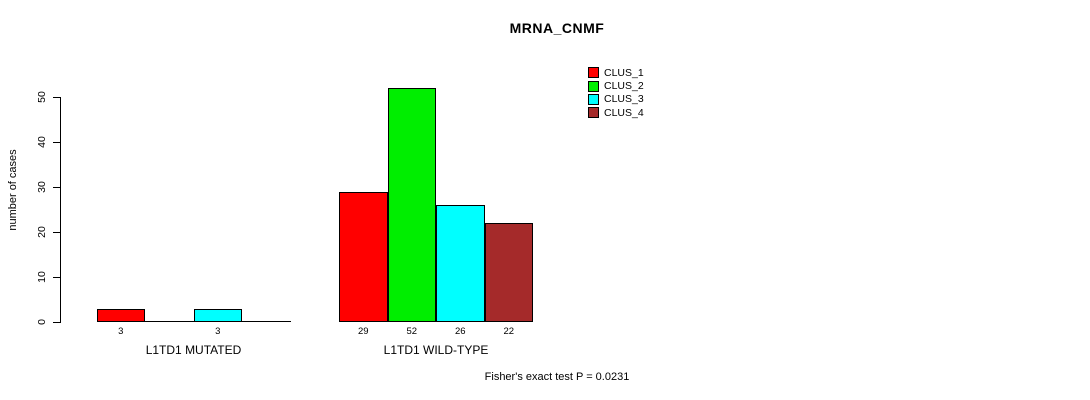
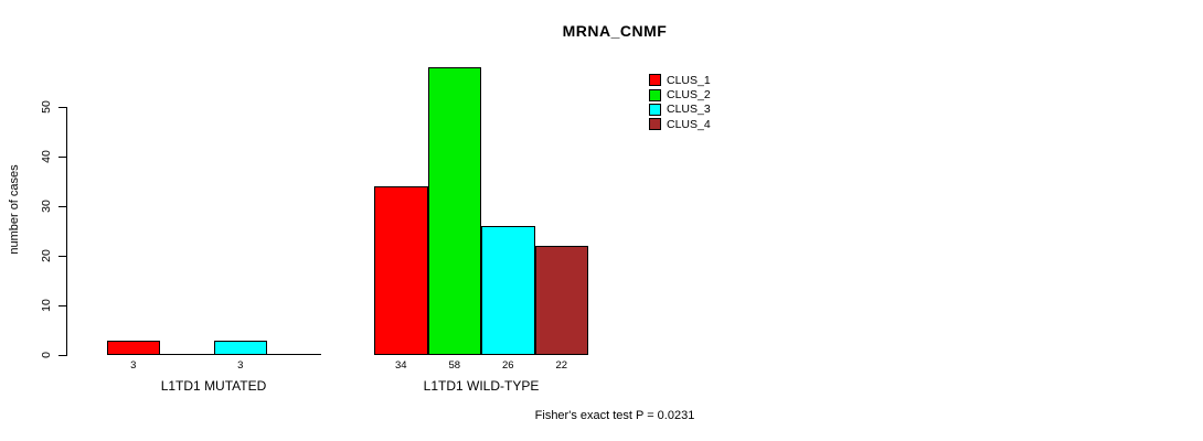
CLUS_1/L1TD1 WILD-TYPE: 29 -> 34
CLUS_2/L1TD1 WILD-TYPE: 52 -> 58
